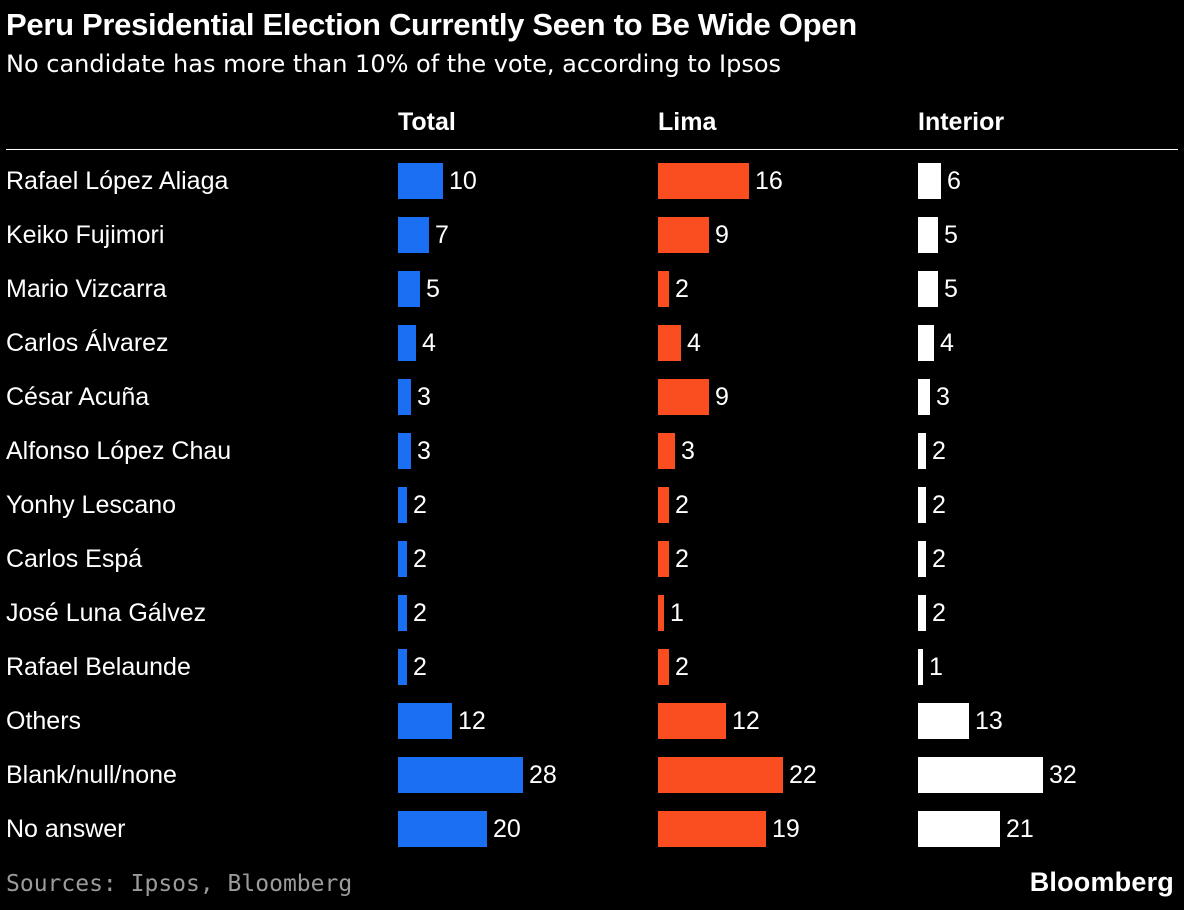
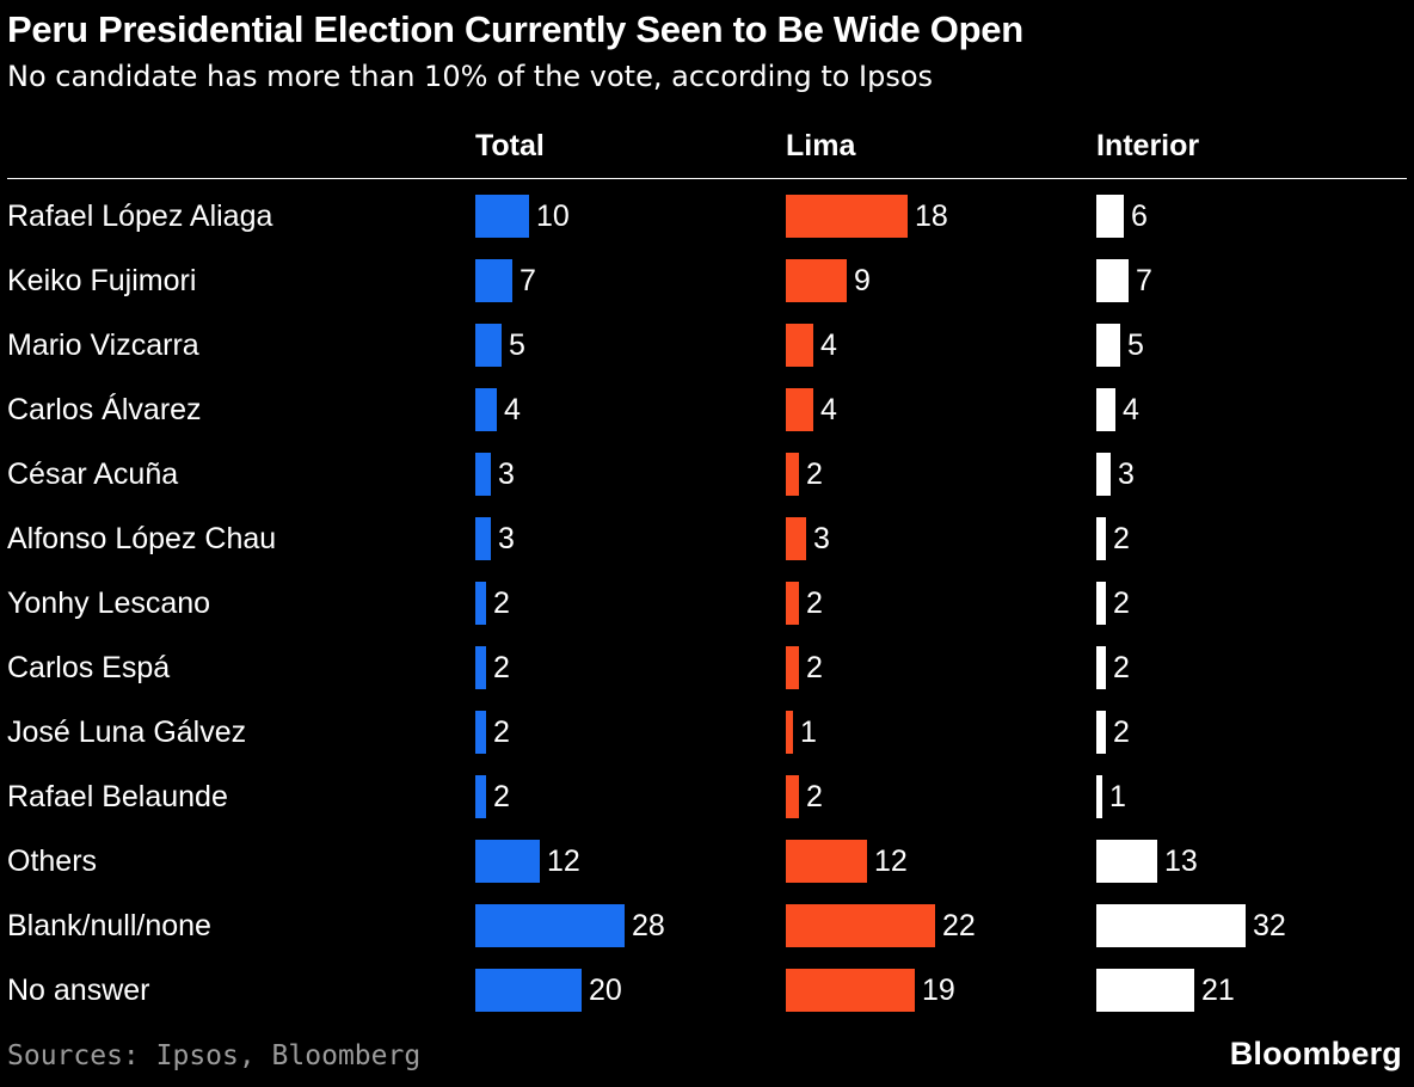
Lima/Rafael López Aliaga: 16 -> 18
Interior/Keiko Fujimori: 5 -> 7
Lima/Mario Vizcarra: 2 -> 4
Lima/César Acuña: 9 -> 2
